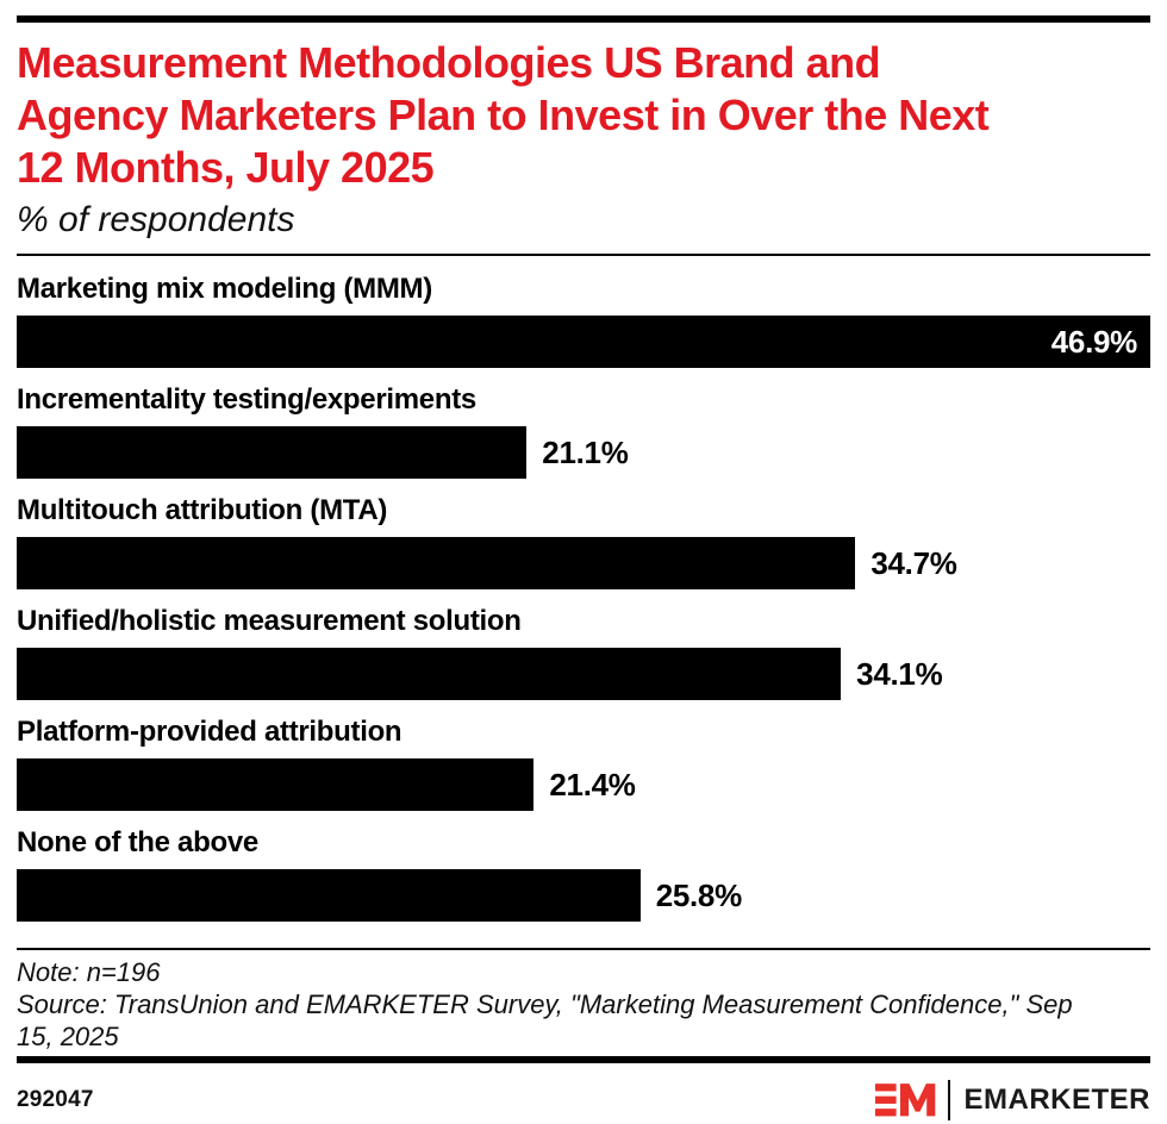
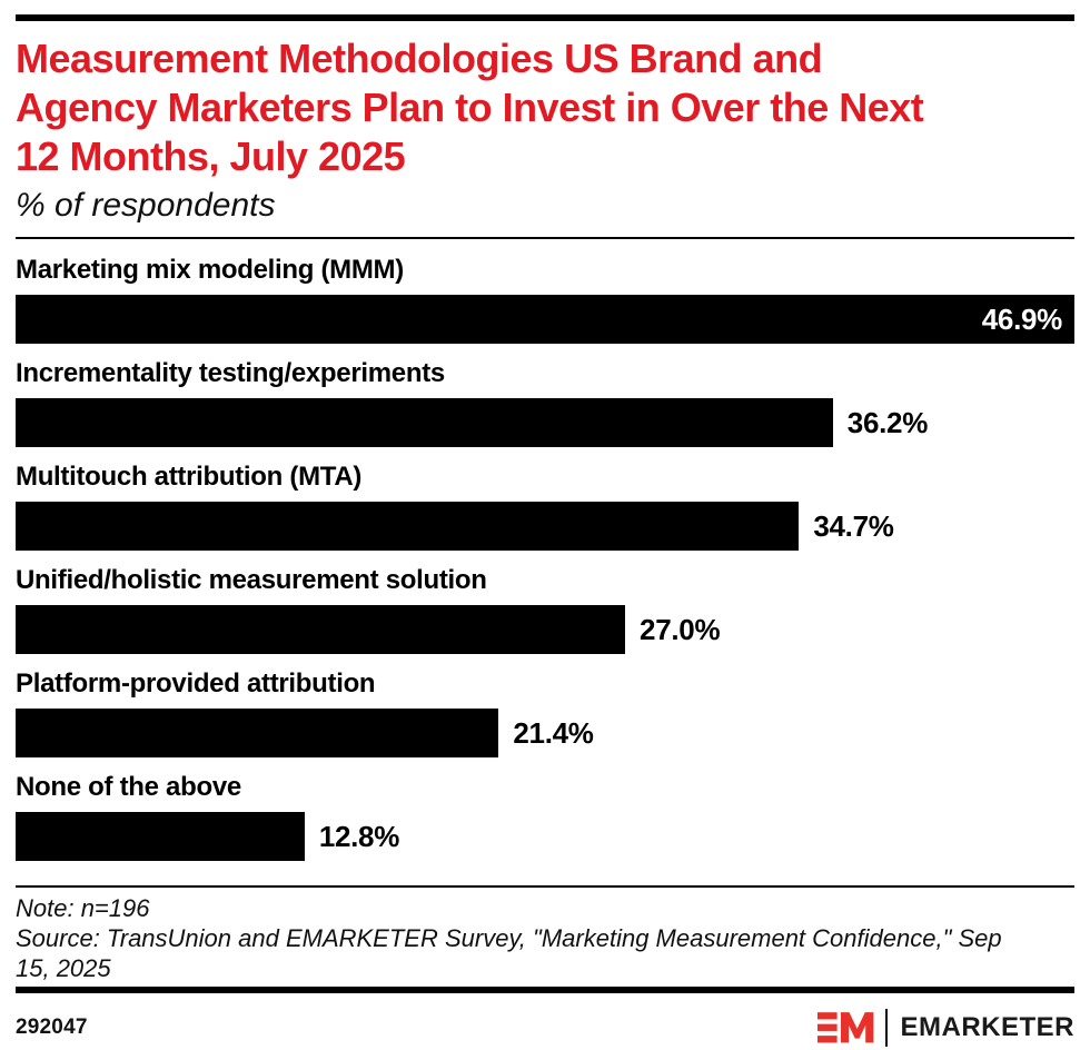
Incrementality testing/experiments: 21.1% -> 36.2%
Unified/holistic measurement solution: 34.1% -> 27.0%
None of the above: 25.8% -> 12.8%
